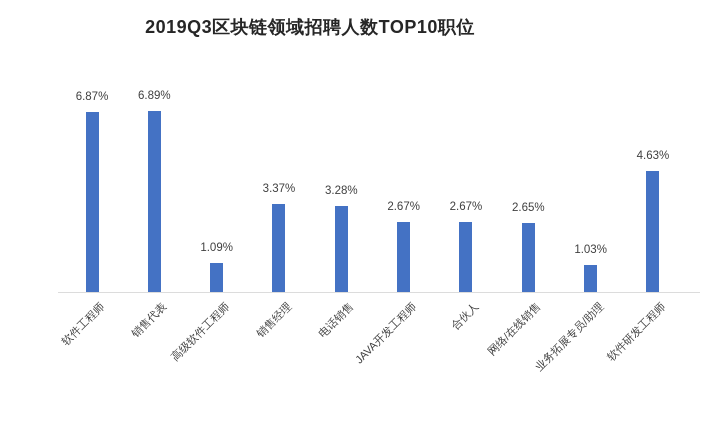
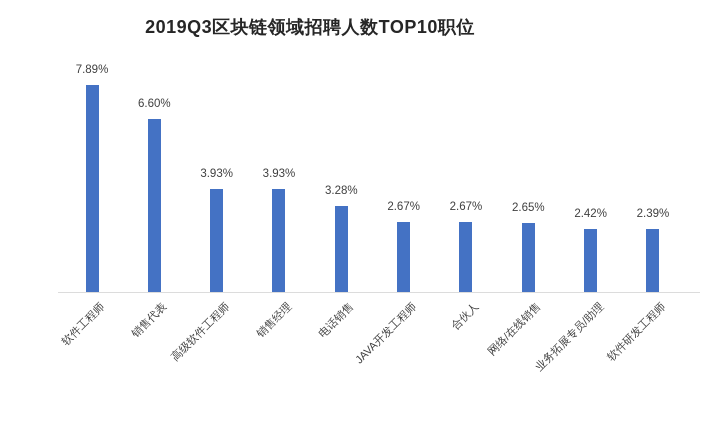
软件工程师: 6.87% -> 7.89%
销售代表: 6.89% -> 6.60%
高级软件工程师: 1.09% -> 3.93%
销售经理: 3.37% -> 3.93%
业务拓展专员/助理: 1.03% -> 2.42%
软件研发工程师: 4.63% -> 2.39%
